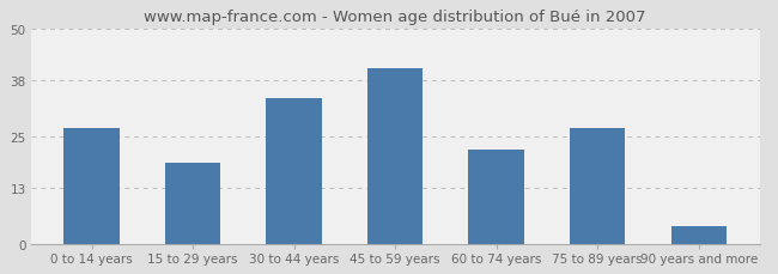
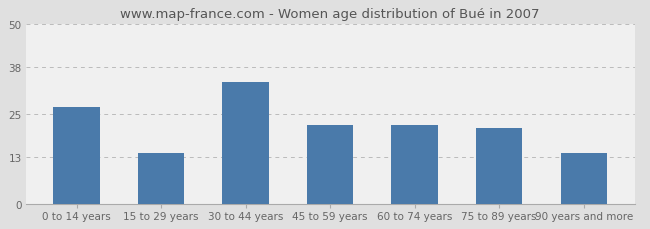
15 to 29 years: 19 -> 14
45 to 59 years: 41 -> 22
75 to 89 years: 27 -> 21
90 years and more: 4 -> 14
